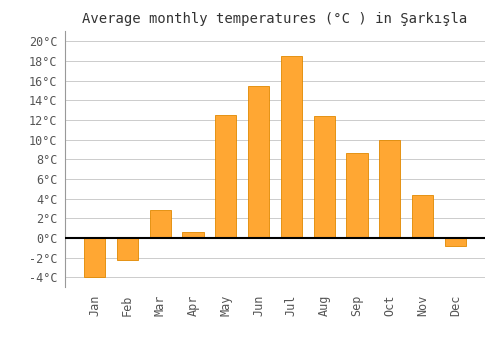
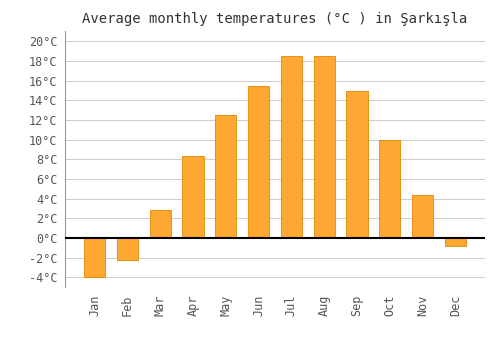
Apr: 0.6°C -> 8.3°C
Aug: 12.4°C -> 18.5°C
Sep: 8.6°C -> 14.9°C
